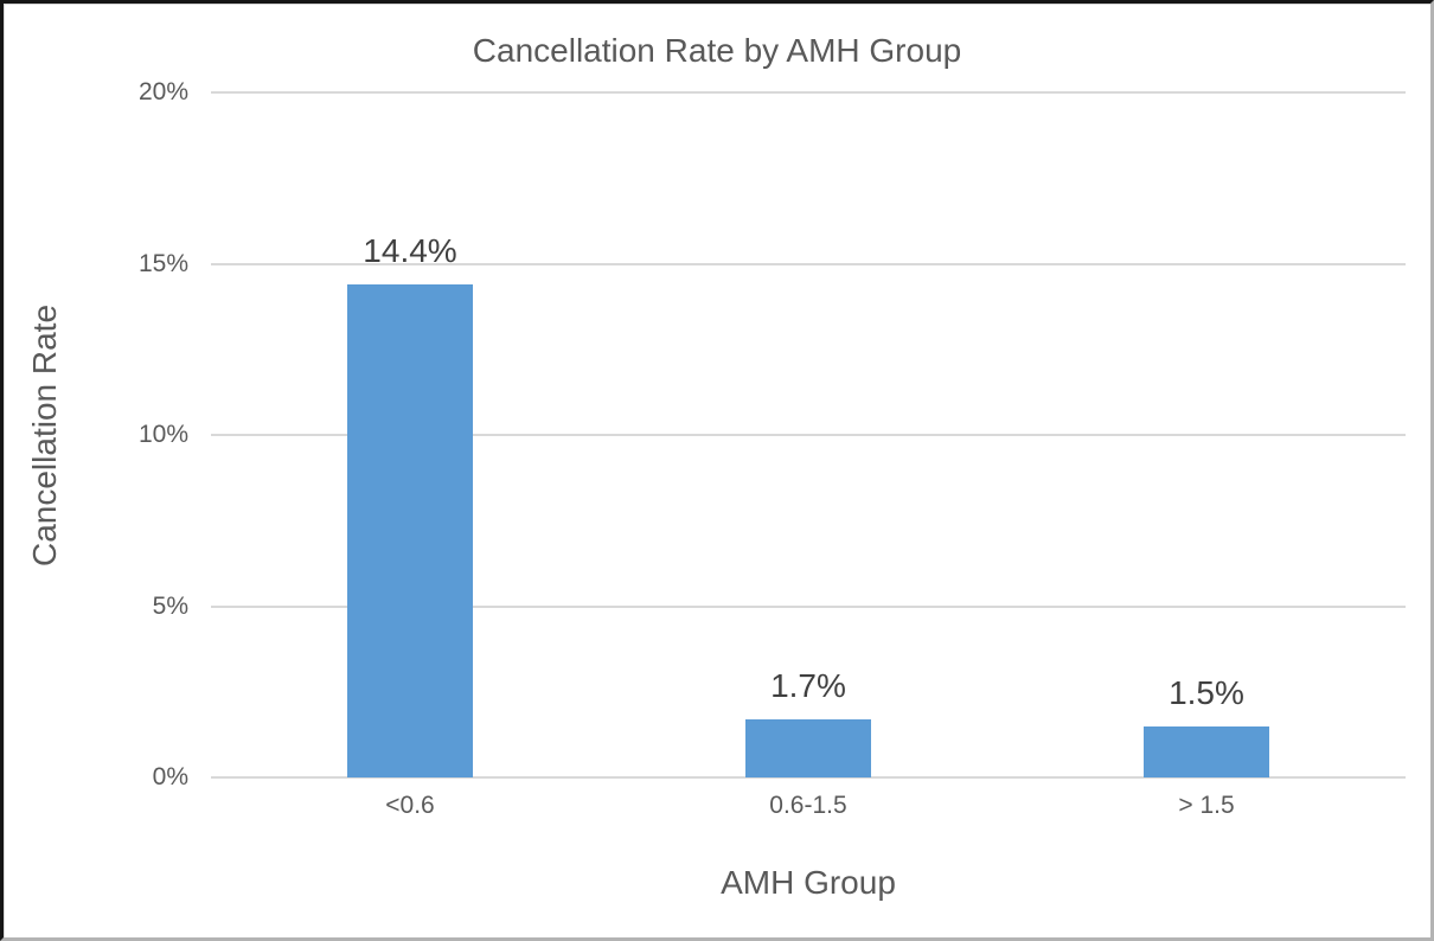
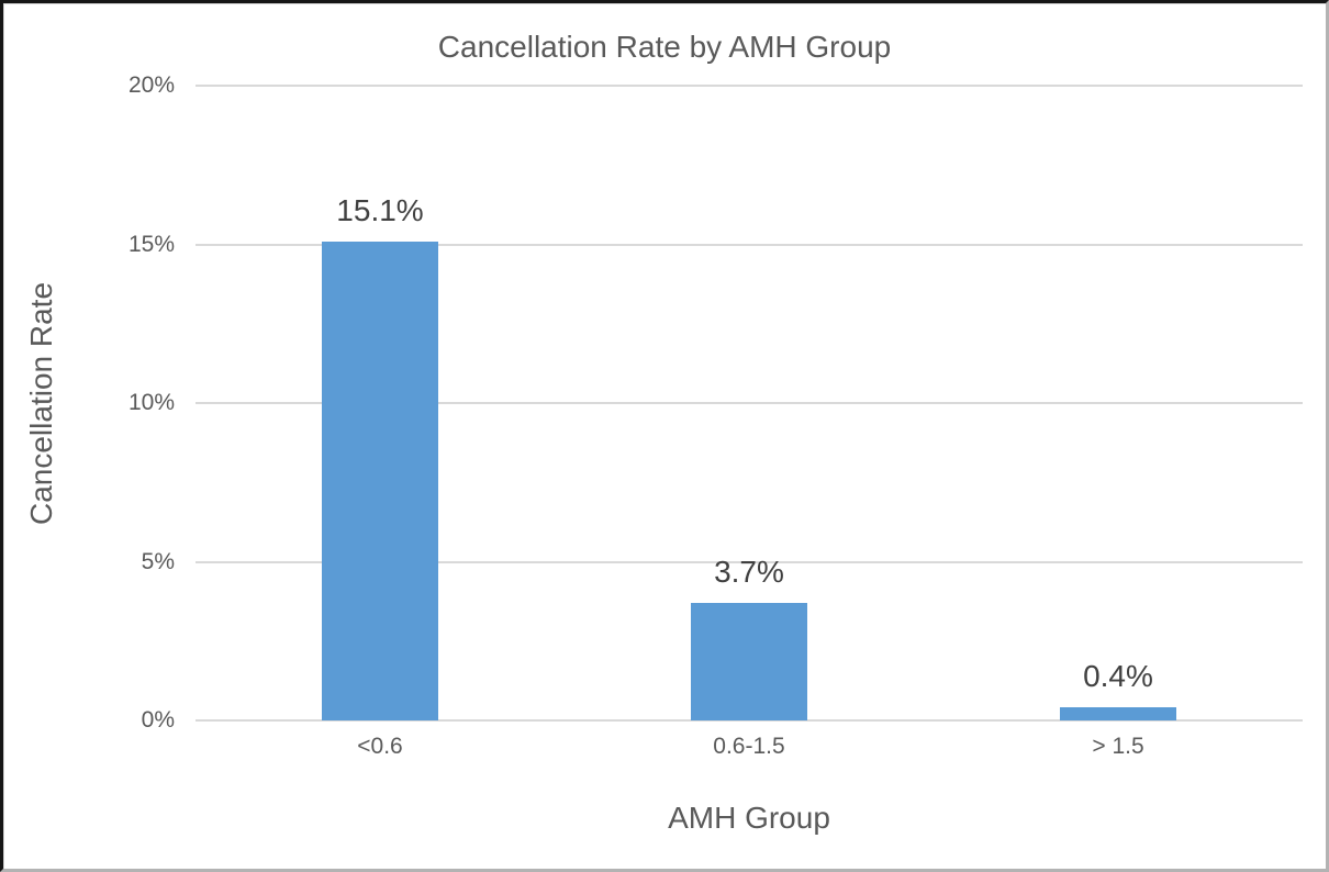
<0.6: 14.4% -> 15.1%
0.6-1.5: 1.7% -> 3.7%
> 1.5: 1.5% -> 0.4%
